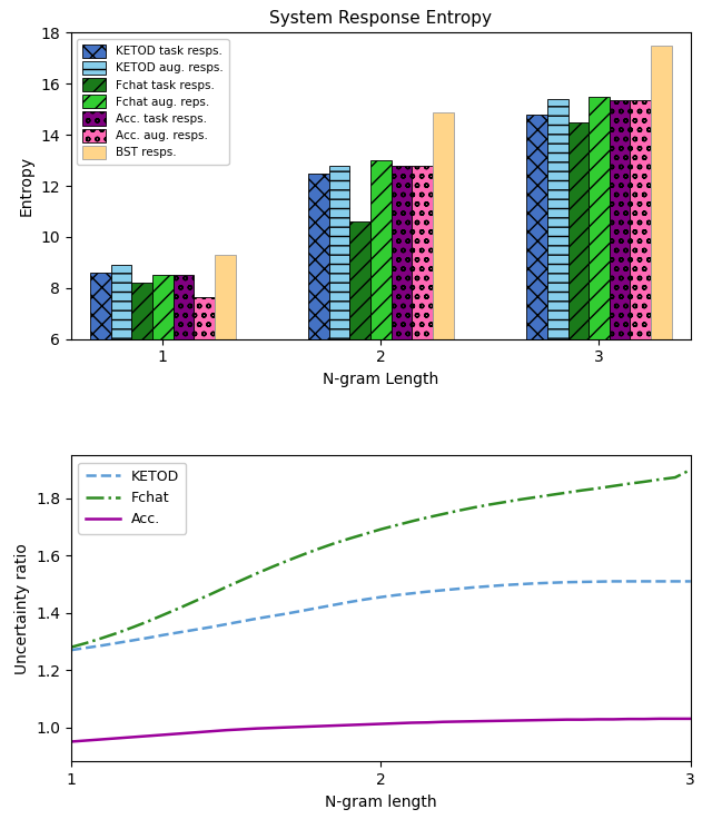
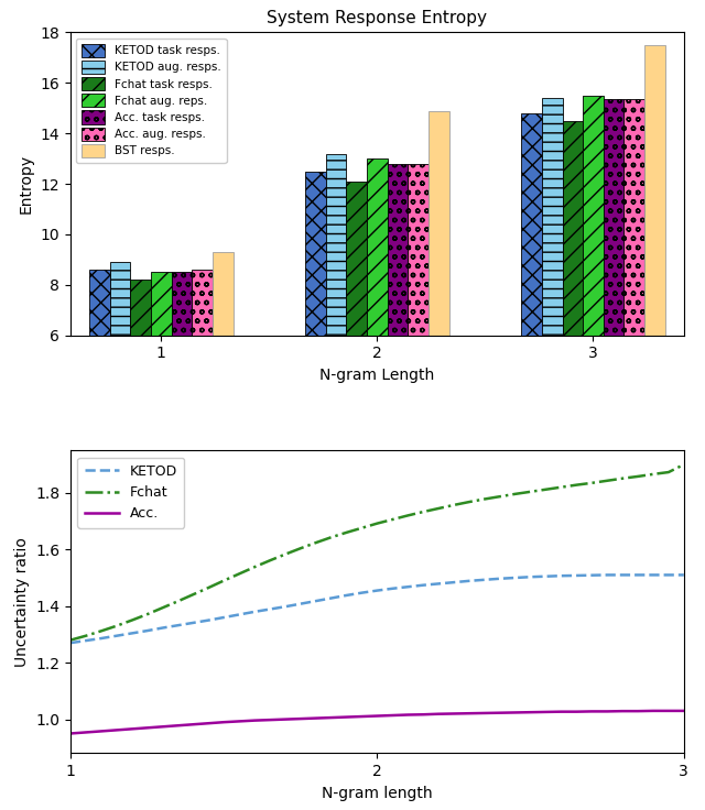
System Response Entropy/Acc. aug. resps./1: 7.65 -> 8.60
System Response Entropy/KETOD aug. resps./2: 12.8 -> 13.2
System Response Entropy/Fchat task resps./2: 10.6 -> 12.1
